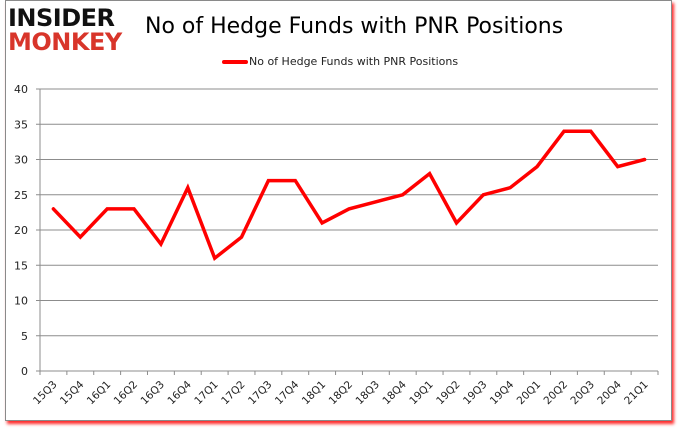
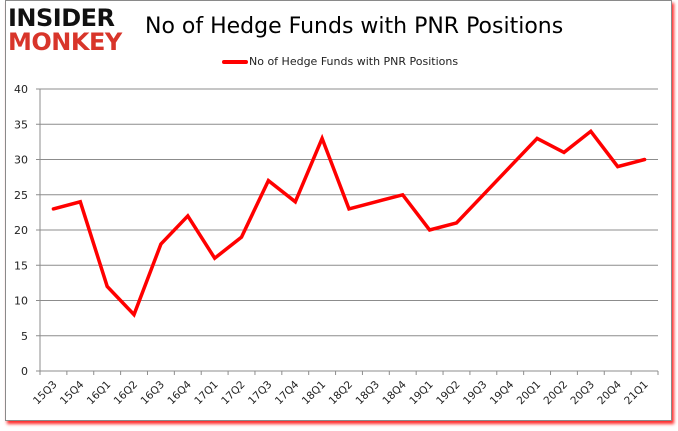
15Q4: 19 -> 24
16Q1: 23 -> 12
16Q2: 23 -> 8
16Q4: 26 -> 22
17Q4: 27 -> 24
18Q1: 21 -> 33
19Q1: 28 -> 20
19Q4: 26 -> 29
20Q1: 29 -> 33
20Q2: 34 -> 31
